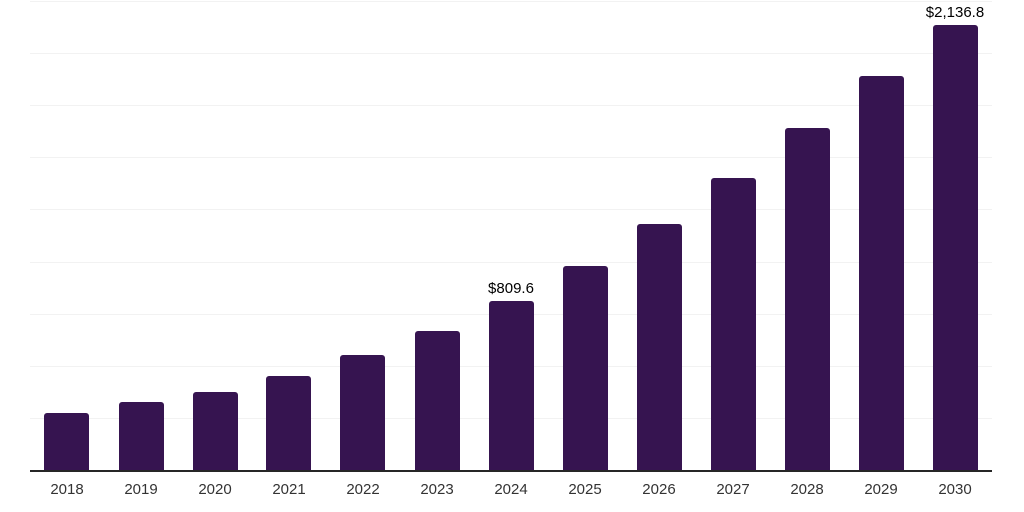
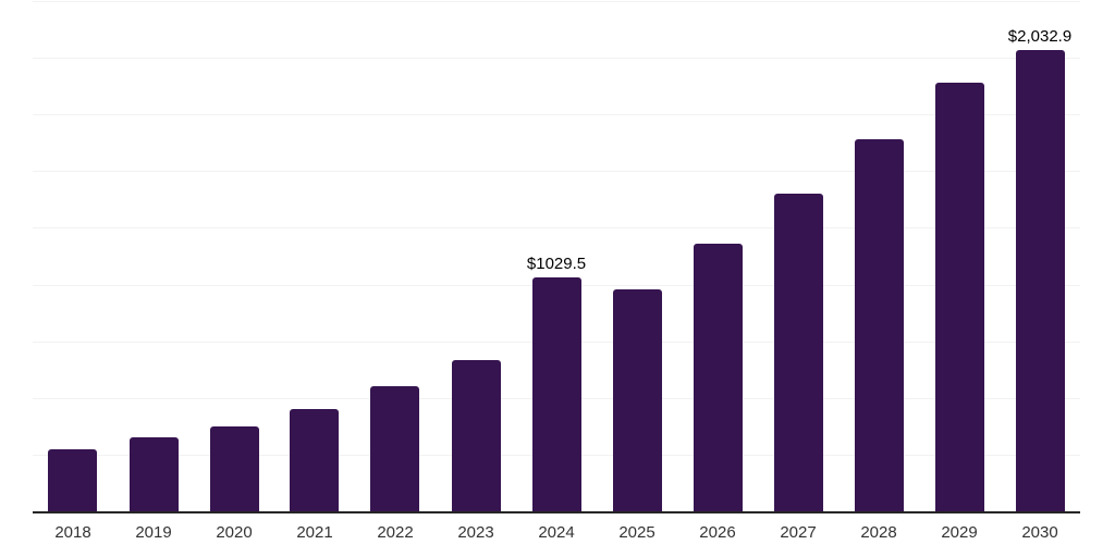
2024: $809.6 -> $1029.5
2030: $2,136.8 -> $2,032.9
